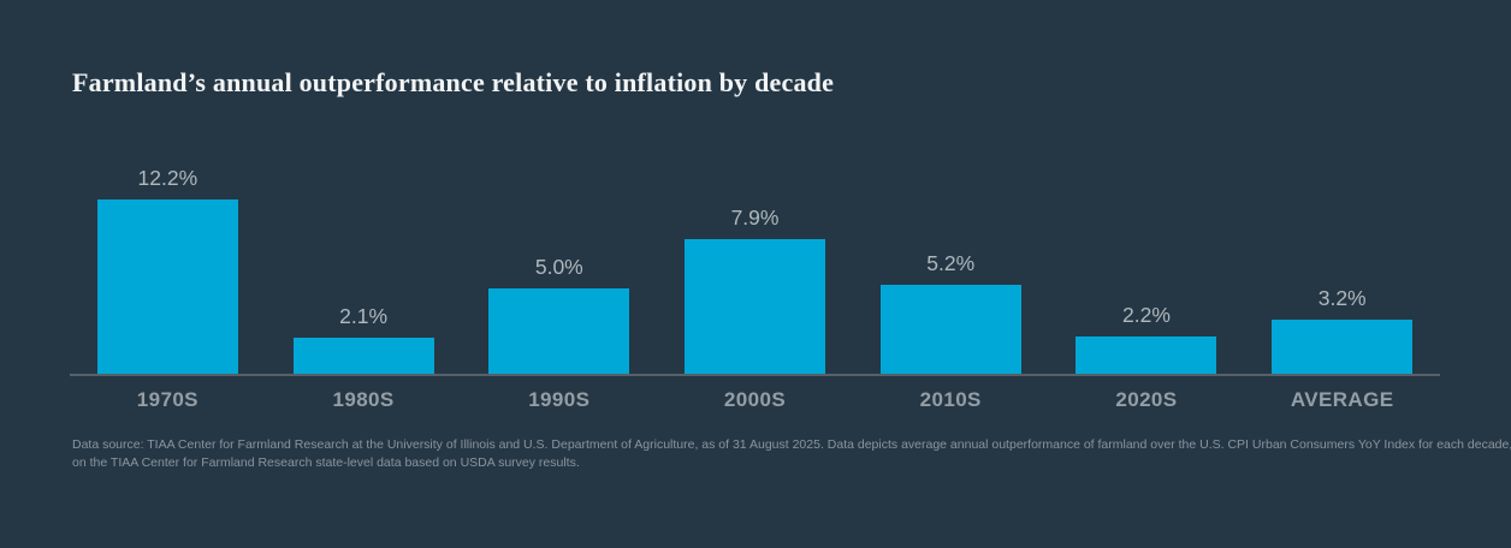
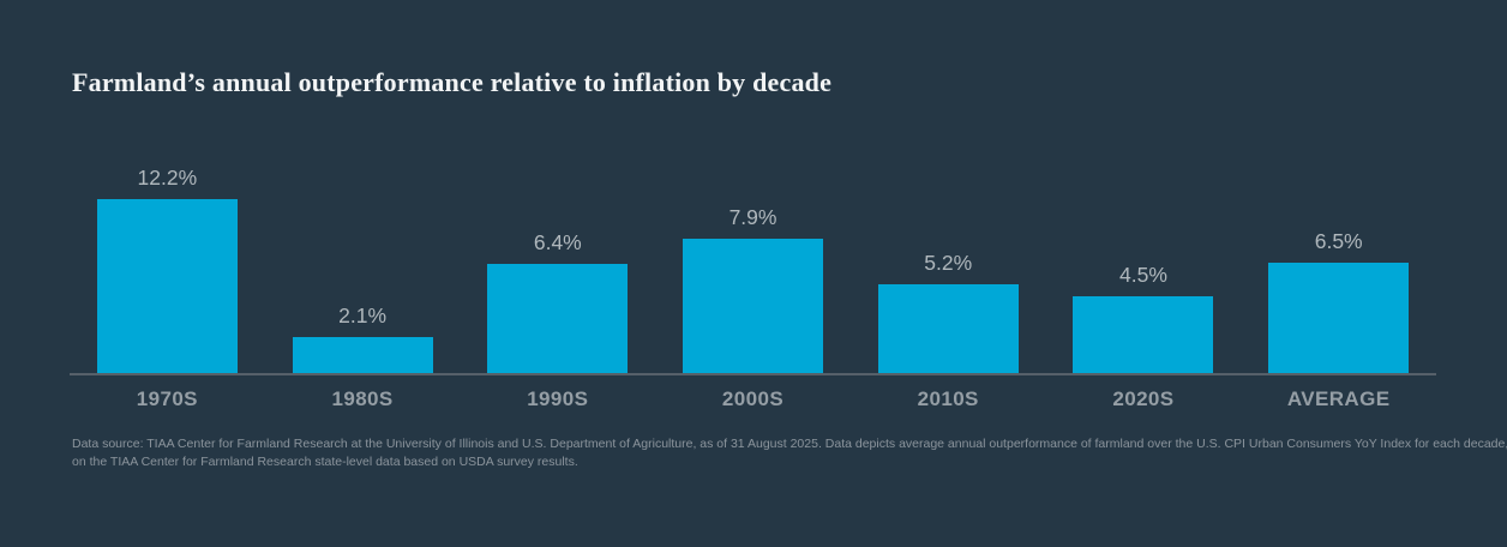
1990S: 5.0% -> 6.4%
2020S: 2.2% -> 4.5%
AVERAGE: 3.2% -> 6.5%
